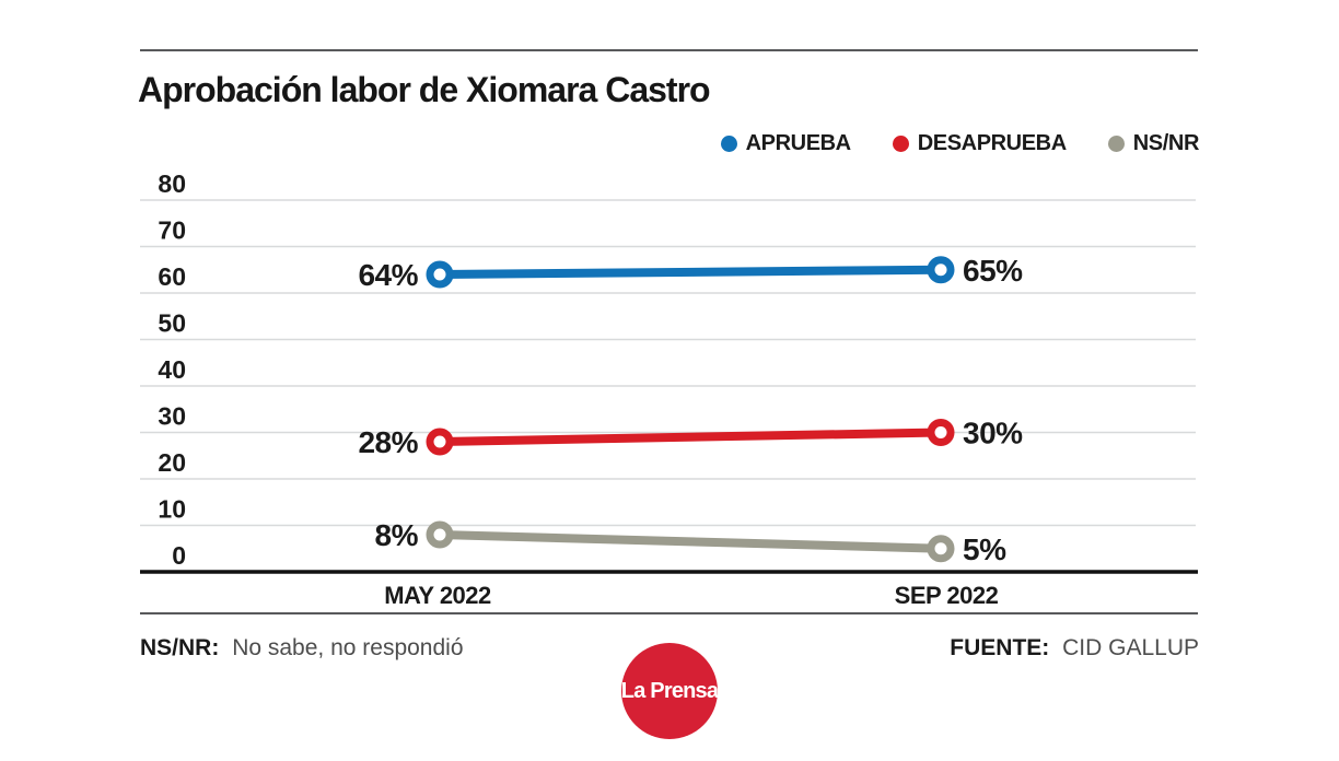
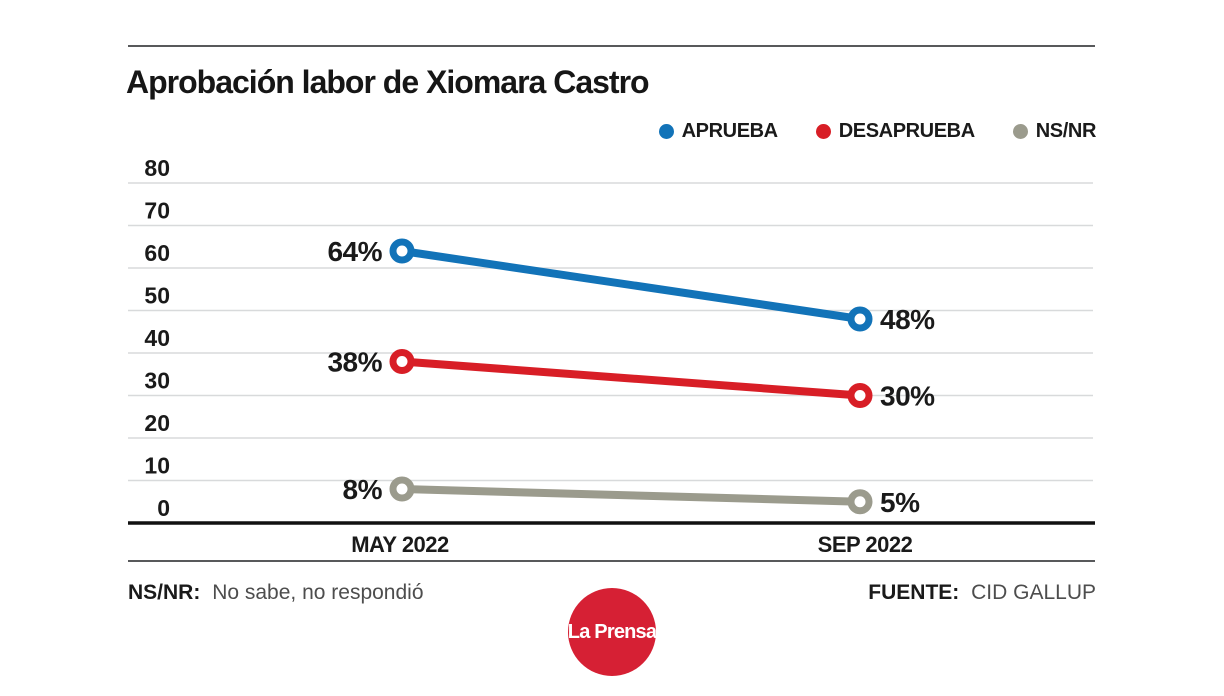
DESAPRUEBA/MAY 2022: 28% -> 38%
APRUEBA/SEP 2022: 65% -> 48%
